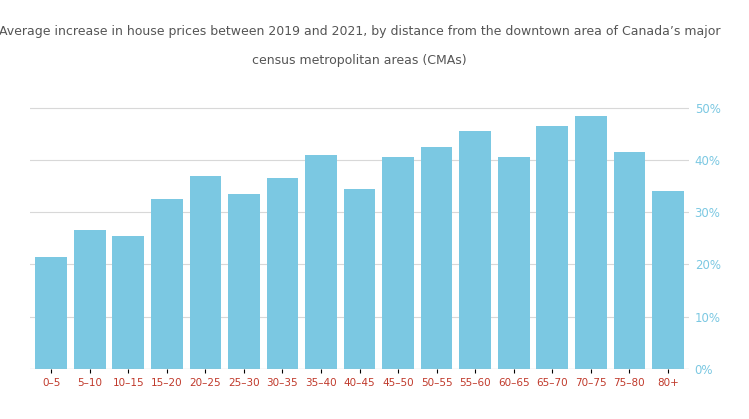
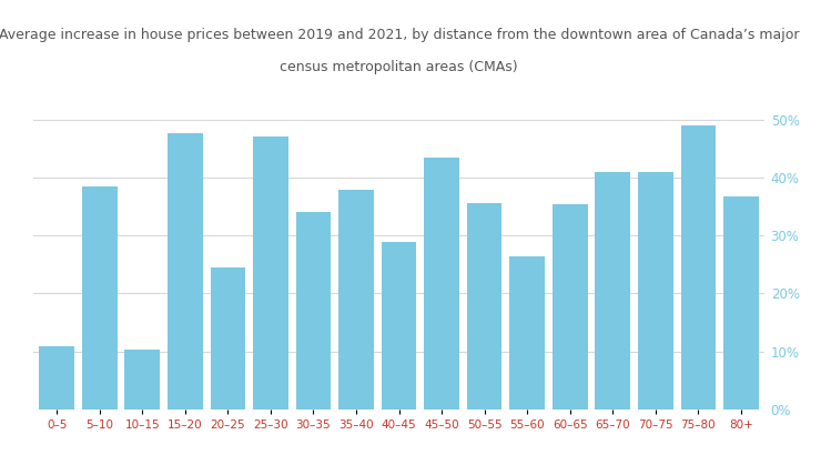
0–5: 21.5% -> 10.8%
5–10: 26.5% -> 38.4%
10–15: 25.5% -> 10.2%
15–20: 32.5% -> 47.6%
20–25: 37.0% -> 24.4%
25–30: 33.5% -> 47.0%
30–35: 36.5% -> 34.0%
35–40: 41.0% -> 37.8%
40–45: 34.5% -> 28.8%
45–50: 40.5% -> 43.4%
50–55: 42.5% -> 35.6%
55–60: 45.5% -> 26.4%
60–65: 40.5% -> 35.4%
65–70: 46.5% -> 41.0%
70–75: 48.5% -> 41.0%
75–80: 41.5% -> 49.0%
80+: 34.0% -> 36.8%
